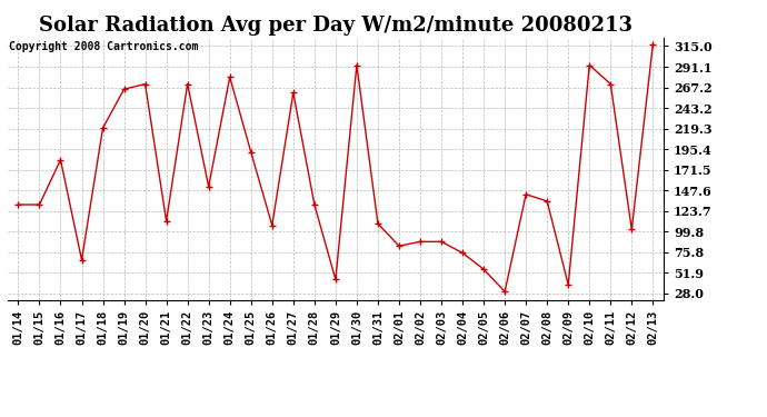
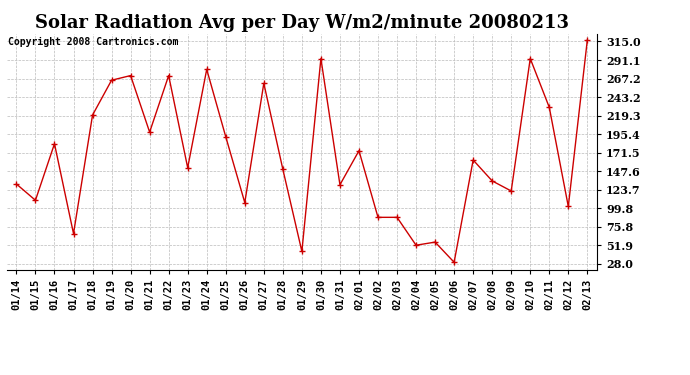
01/15: 131 -> 110
01/21: 112 -> 198
01/28: 131 -> 150
01/31: 109 -> 130
02/01: 83 -> 174
02/04: 75 -> 52
02/07: 143 -> 162
02/09: 38 -> 122
02/11: 271 -> 230
